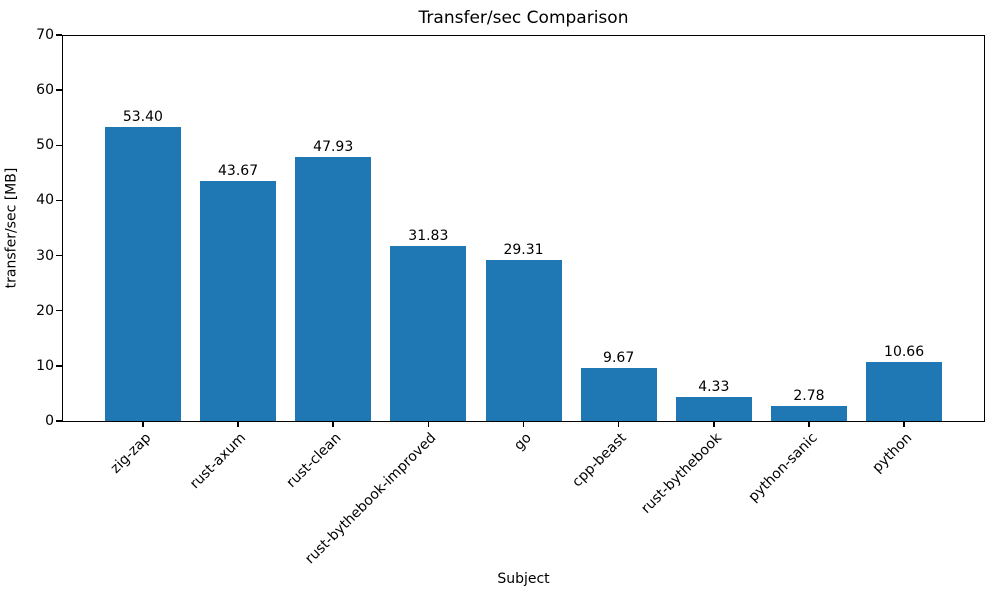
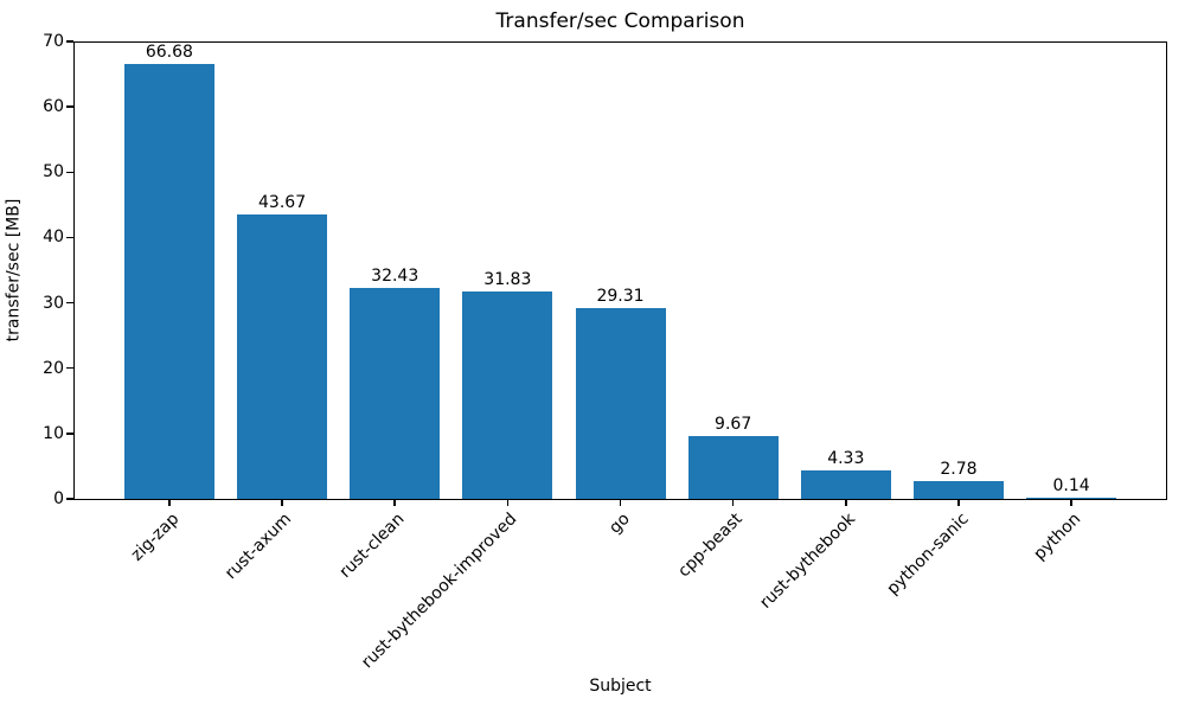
zig-zap: 53.40 -> 66.68
rust-clean: 47.93 -> 32.43
python: 10.66 -> 0.14
